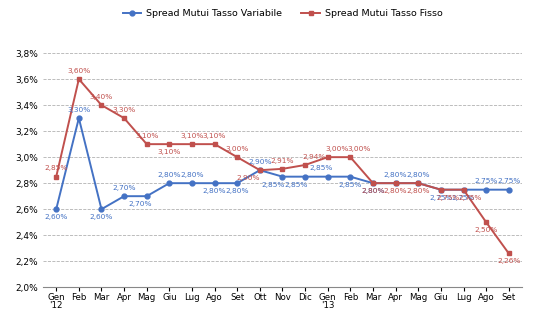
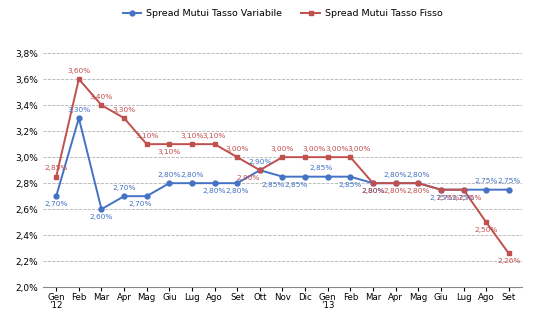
Spread Mutui Tasso Variabile/Gen '12: 2,60% -> 2,70%
Spread Mutui Tasso Fisso/Nov: 2,91% -> 3,00%
Spread Mutui Tasso Fisso/Dic: 2,94% -> 3,00%
